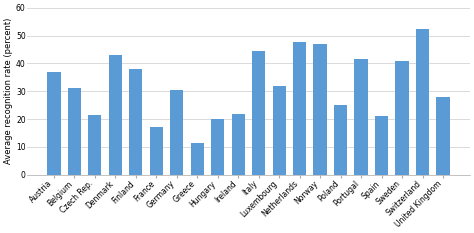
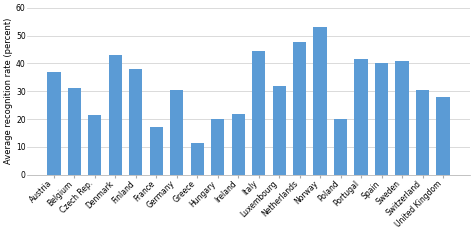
Norway: 47.0 -> 53.0
Poland: 25.0 -> 20.0
Spain: 21.0 -> 40.0
Switzerland: 52.5 -> 30.5
